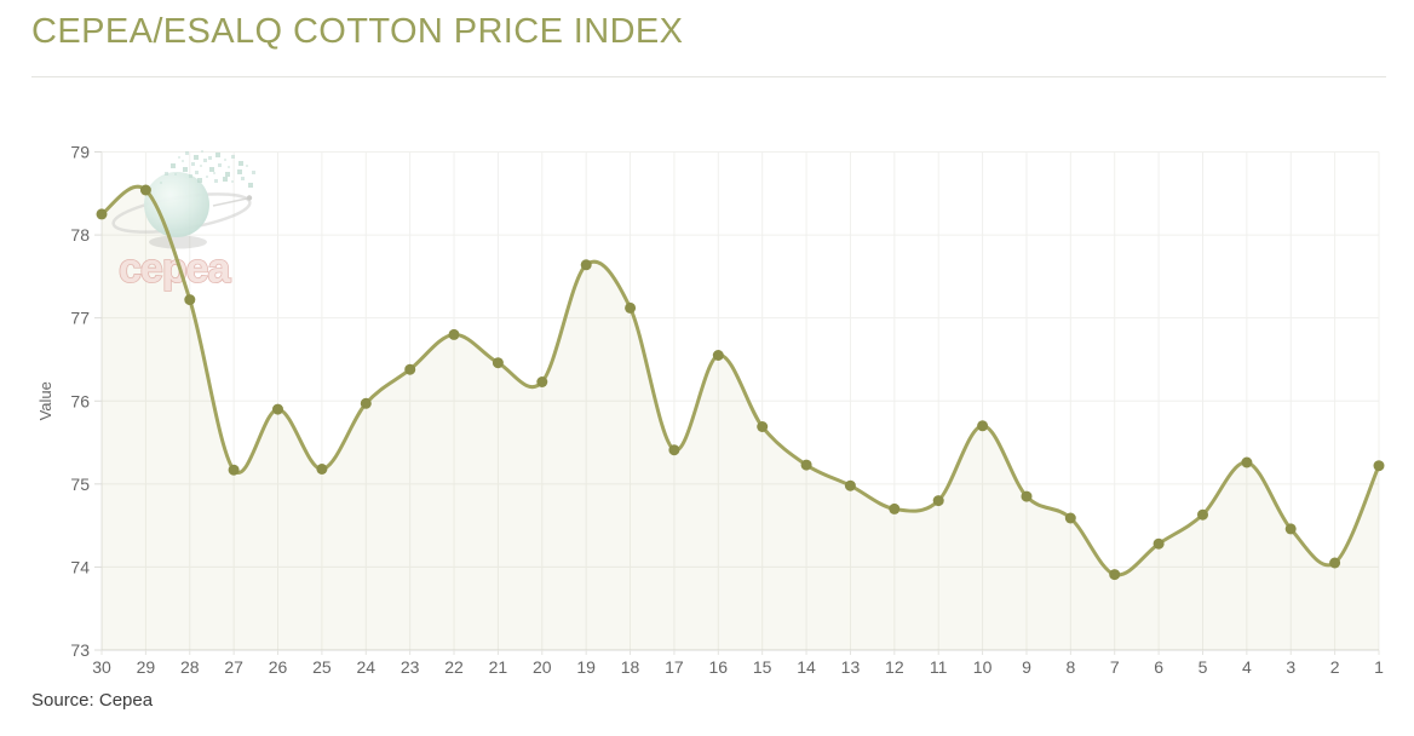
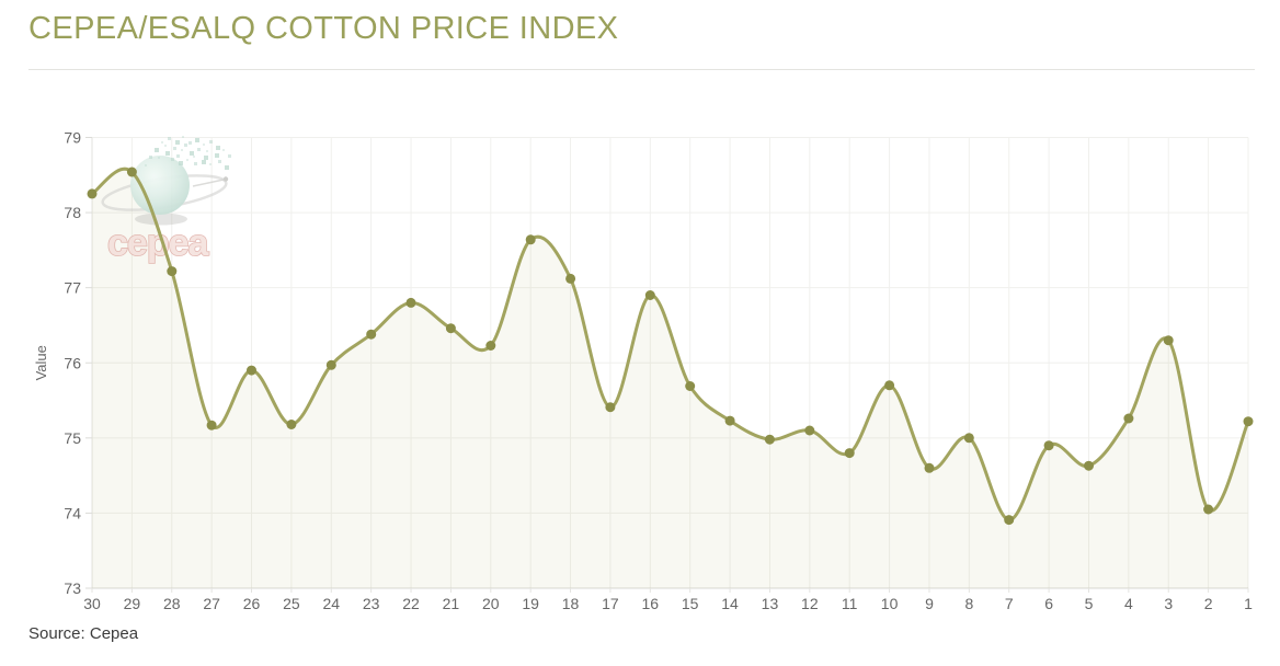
16: 76.5 -> 76.9
12: 74.7 -> 75.1
9: 74.8 -> 74.6
8: 74.6 -> 75.0
6: 74.3 -> 74.9
3: 74.5 -> 76.3
